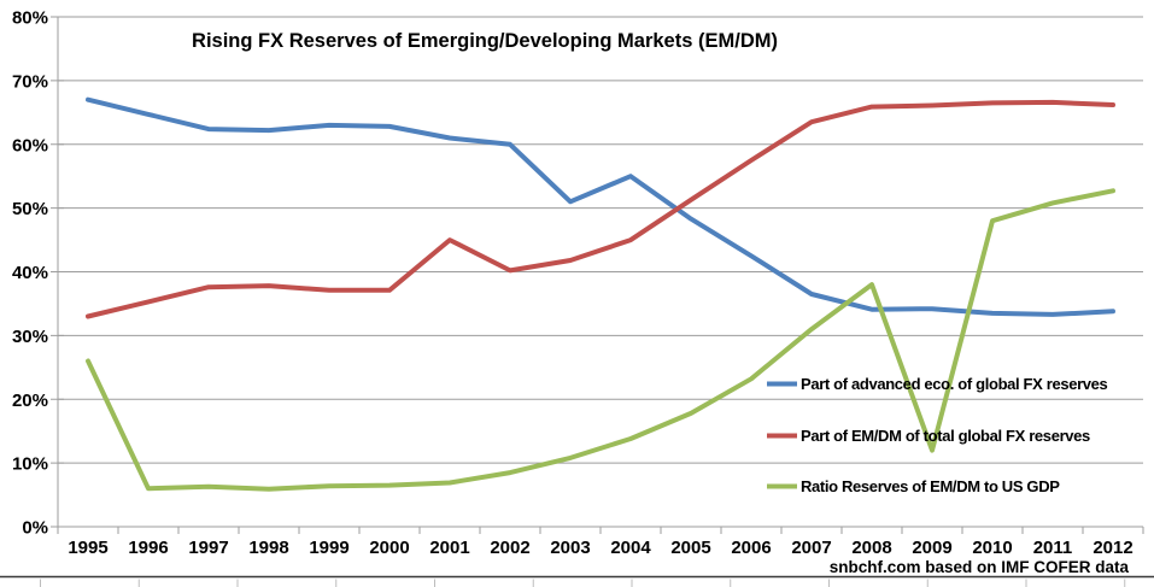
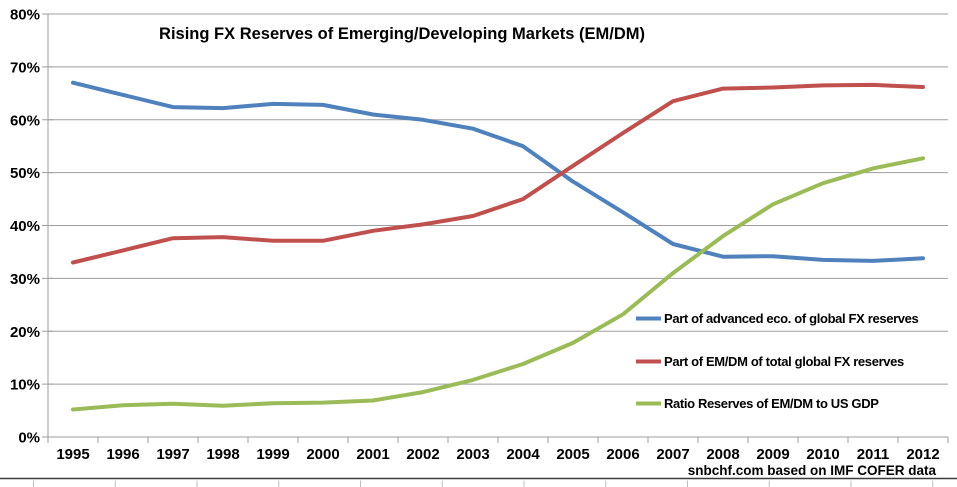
Ratio Reserves of EM/DM to US GDP/1995: 26% -> 5%
Part of EM/DM of total global FX reserves/2001: 45% -> 39%
Part of advanced eco. of global FX reserves/2003: 51% -> 58%
Ratio Reserves of EM/DM to US GDP/2009: 12% -> 44%
